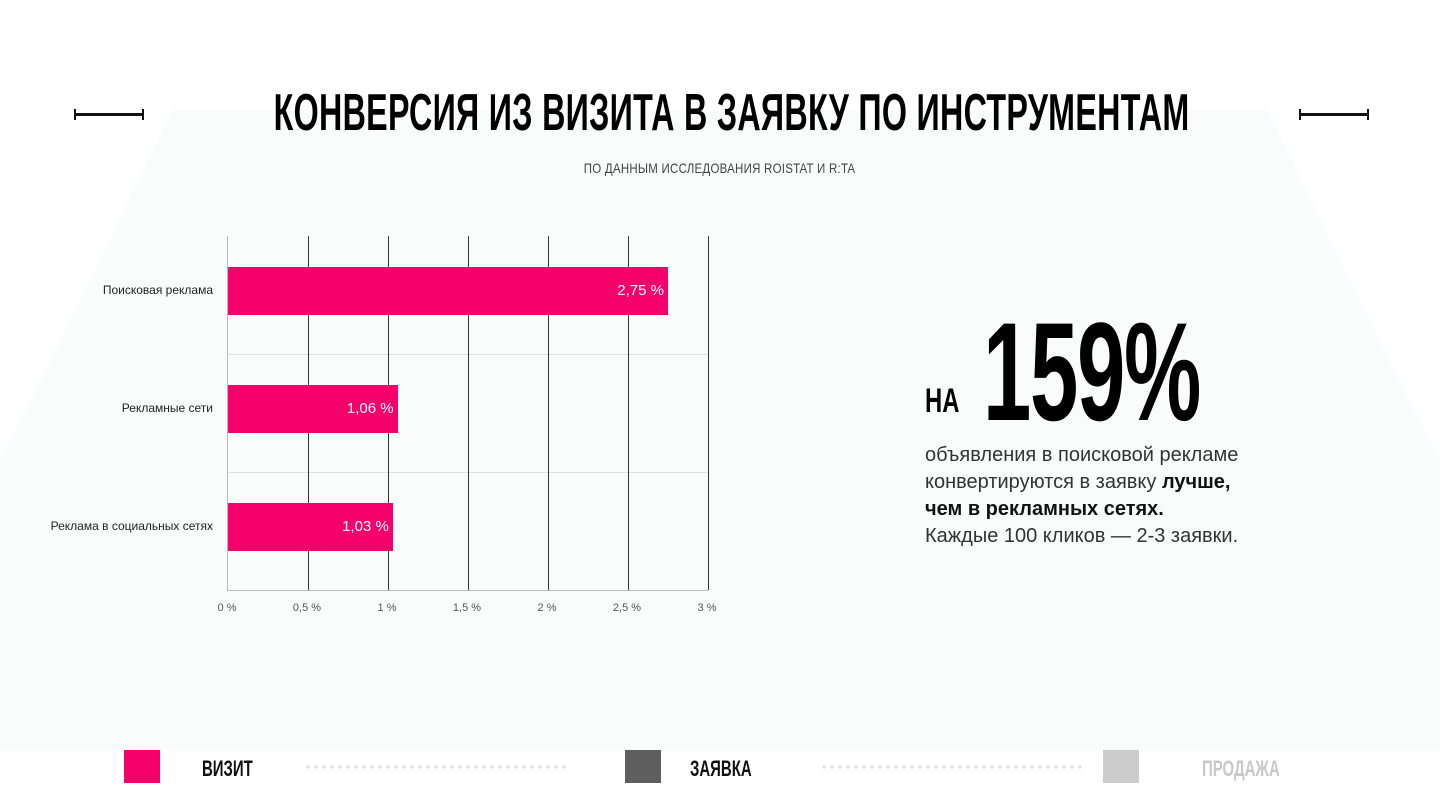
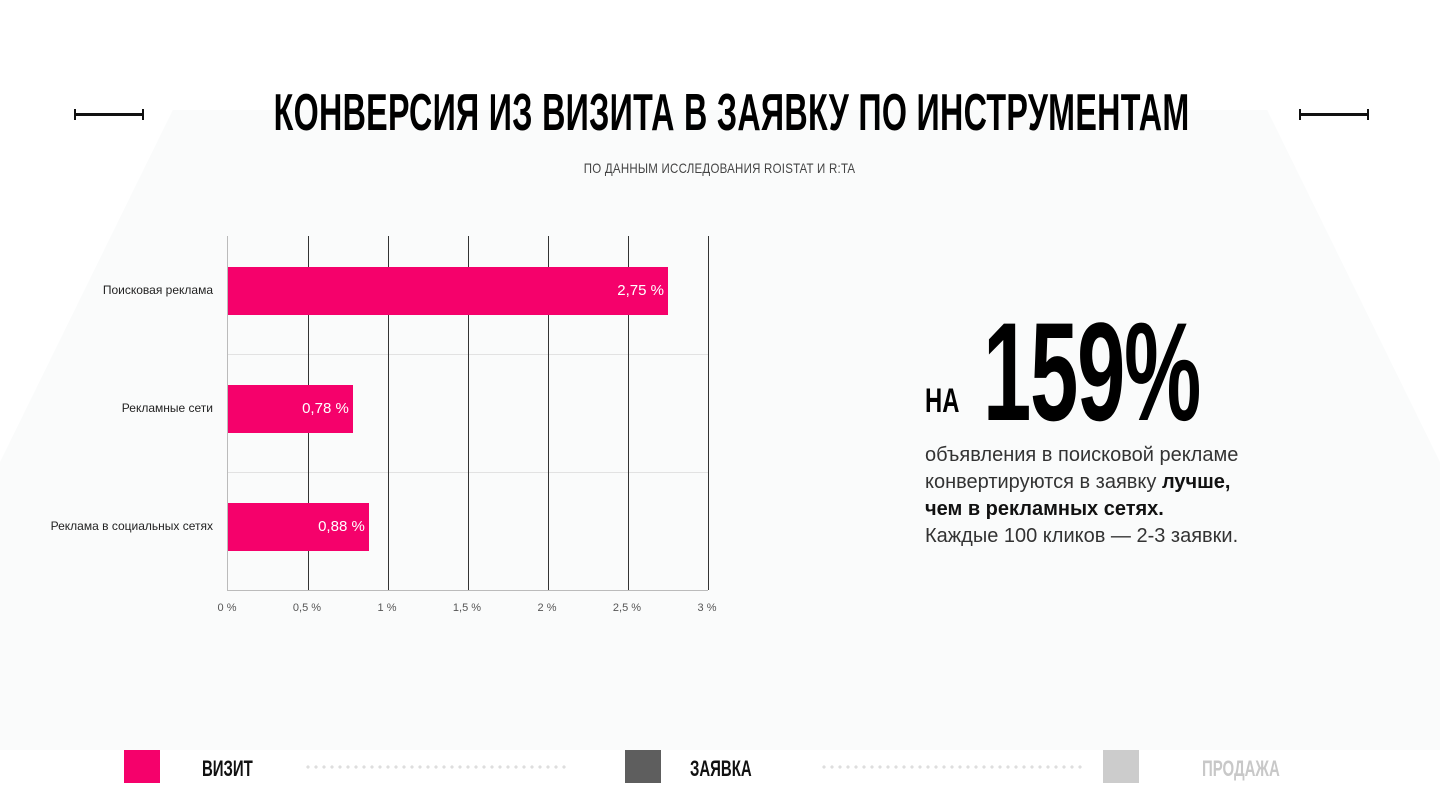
Рекламные сети: 1,06 -> 0,78
Реклама в социальных сетях: 1,03 -> 0,88
